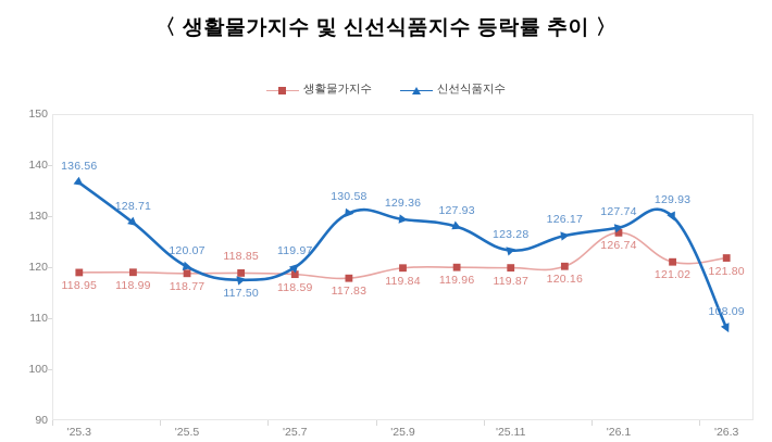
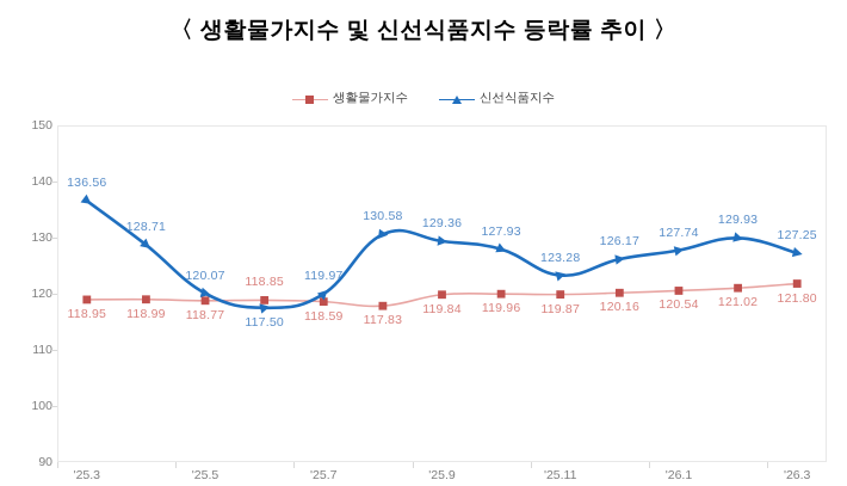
생활물가지수/'26.1: 126.74 -> 120.54
신선식품지수/'26.3: 108.09 -> 127.25
